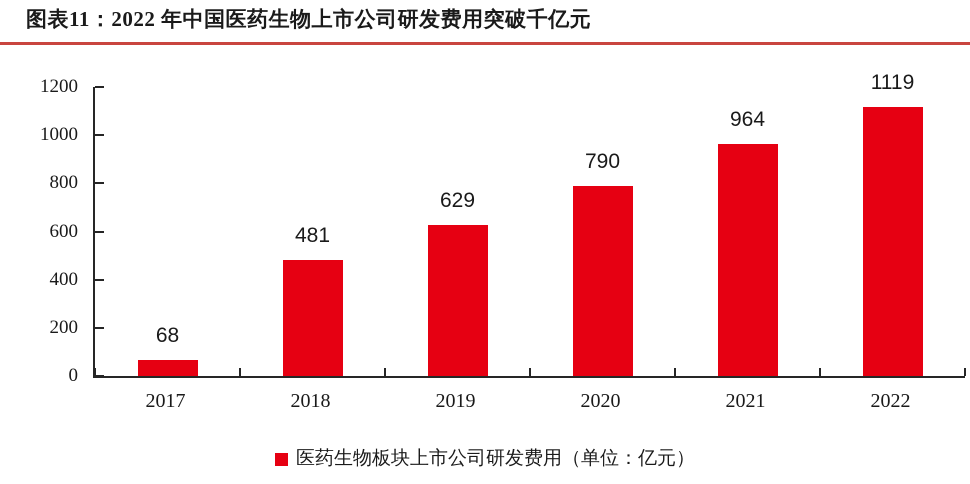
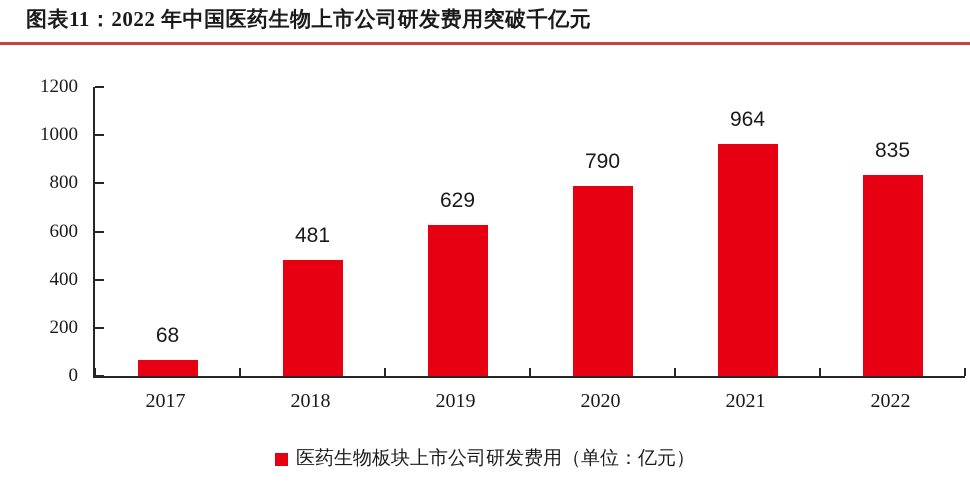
2022: 1119 -> 835
